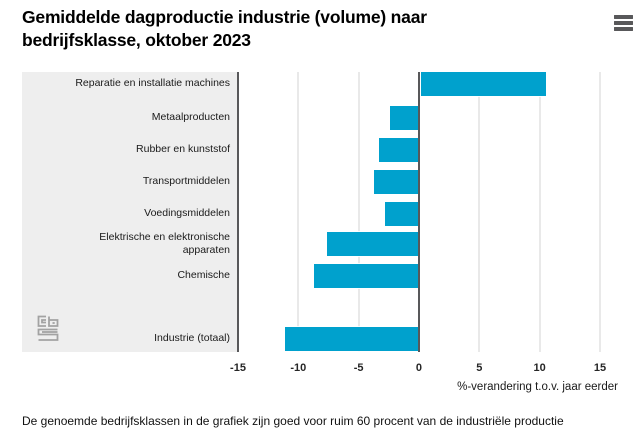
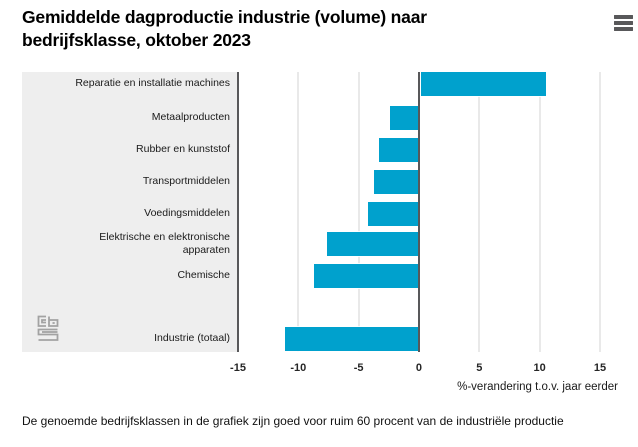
Voedingsmiddelen: -2.8 -> -4.2
